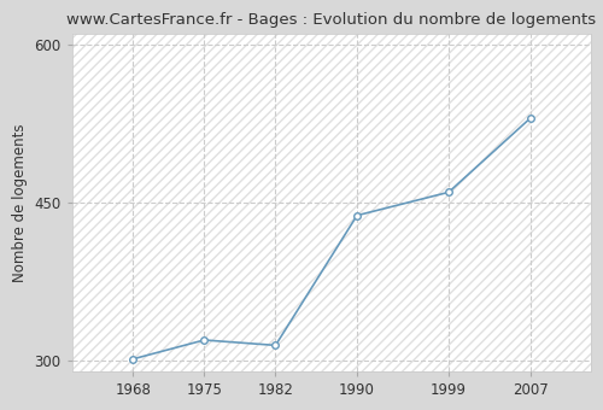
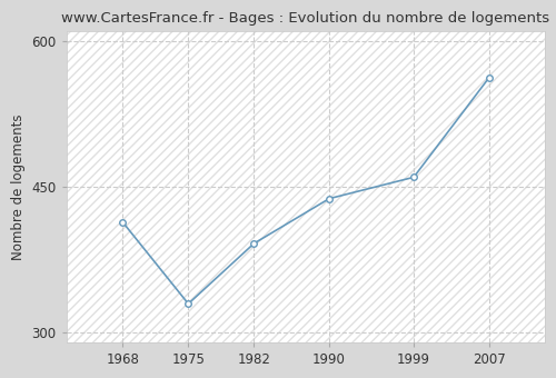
1968: 302 -> 414
1975: 320 -> 330
1982: 315 -> 392
2007: 530 -> 562
